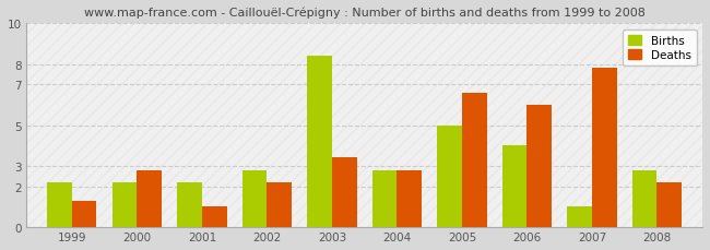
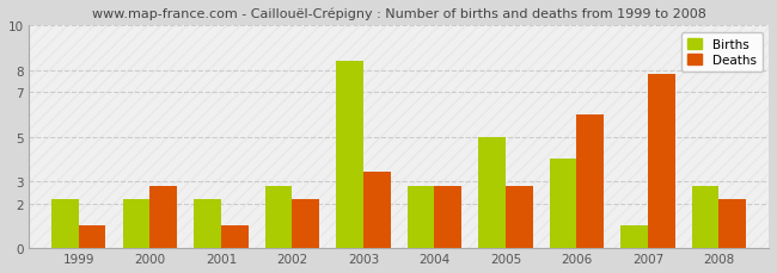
Deaths/1999: 1.3 -> 1.0
Deaths/2005: 6.6 -> 2.8
